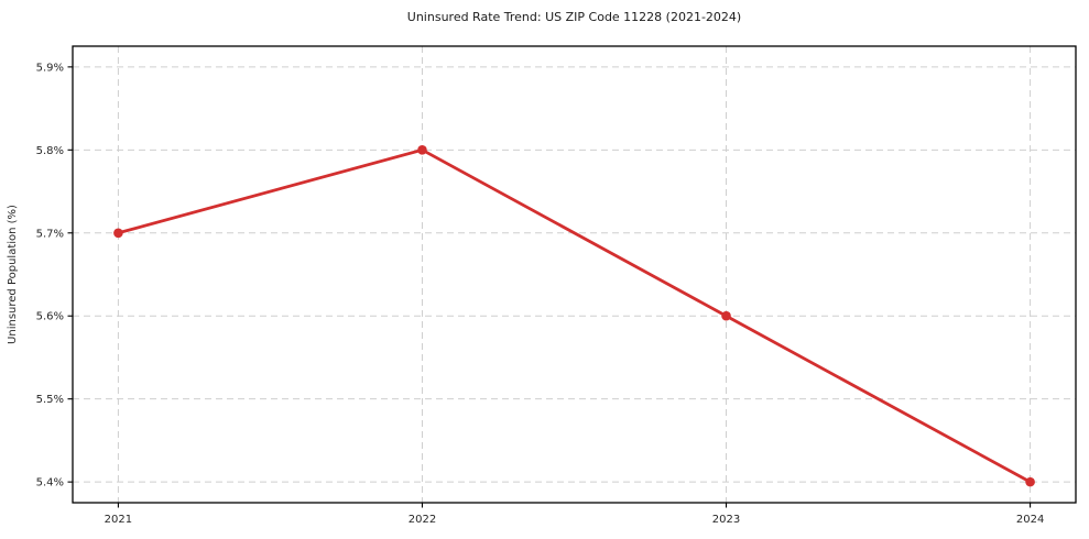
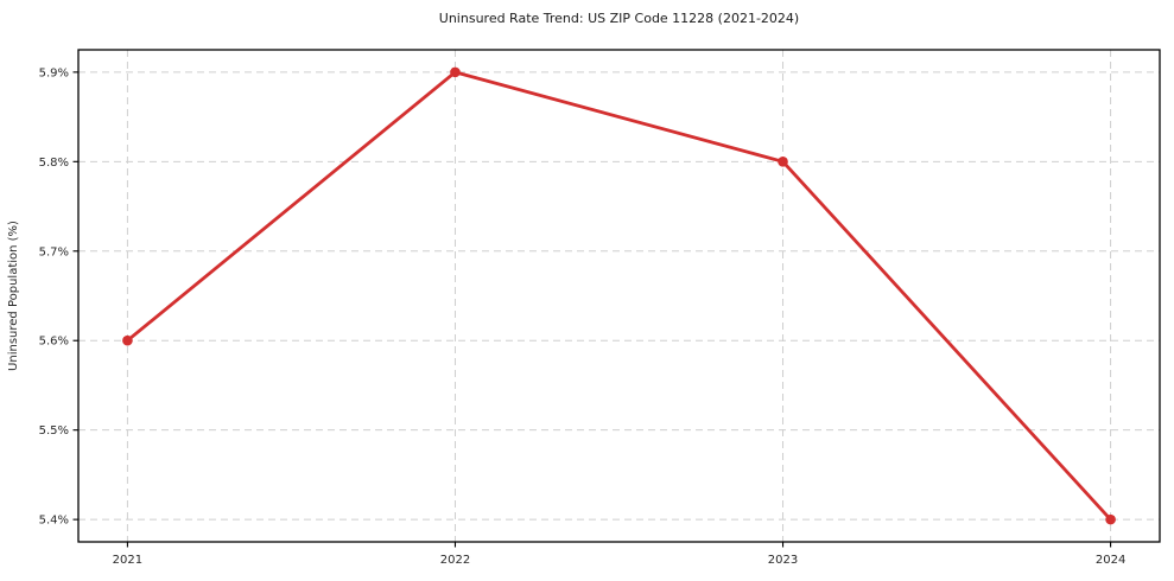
2021: 5.7% -> 5.6%
2022: 5.8% -> 5.9%
2023: 5.6% -> 5.8%
